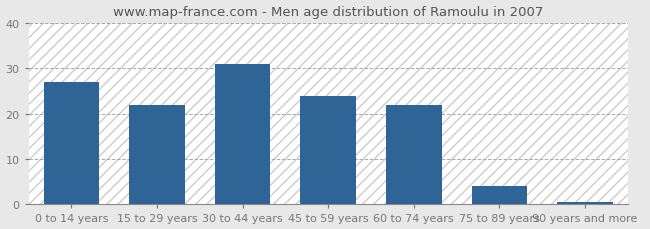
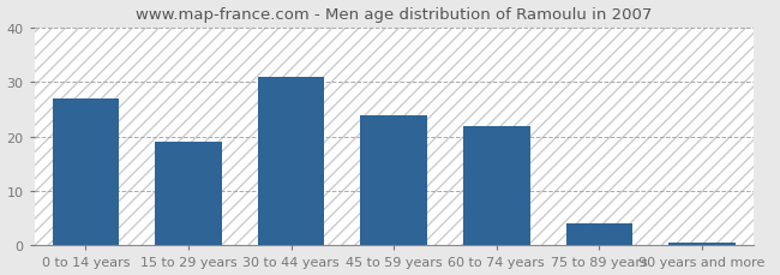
15 to 29 years: 22.0 -> 19.0
